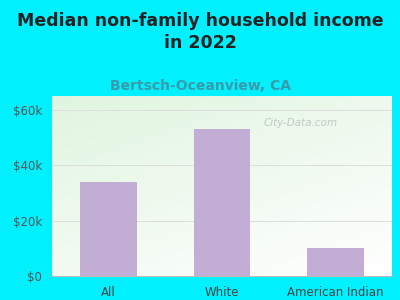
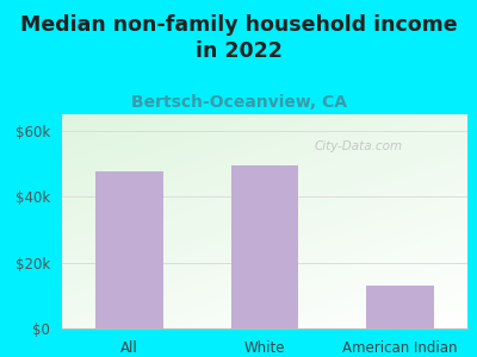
All: $34.0k -> $47.5k
White: $53.0k -> $49.5k
American Indian: $10.0k -> $13.0k
